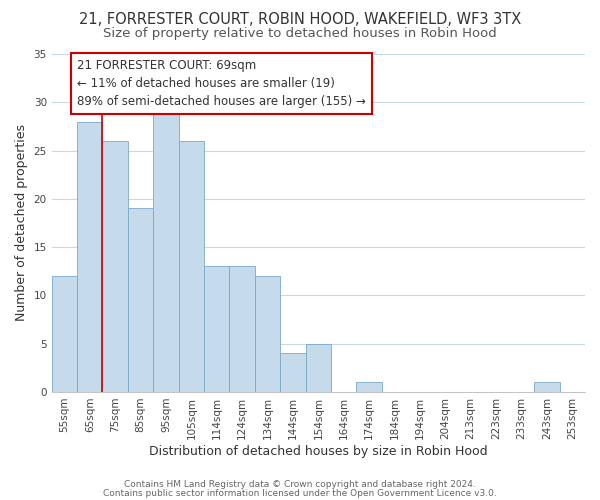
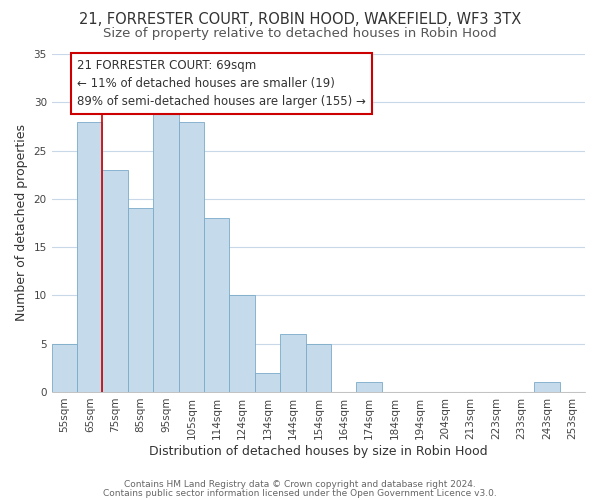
55sqm: 12 -> 5
75sqm: 26 -> 23
105sqm: 26 -> 28
114sqm: 13 -> 18
124sqm: 13 -> 10
134sqm: 12 -> 2
144sqm: 4 -> 6
